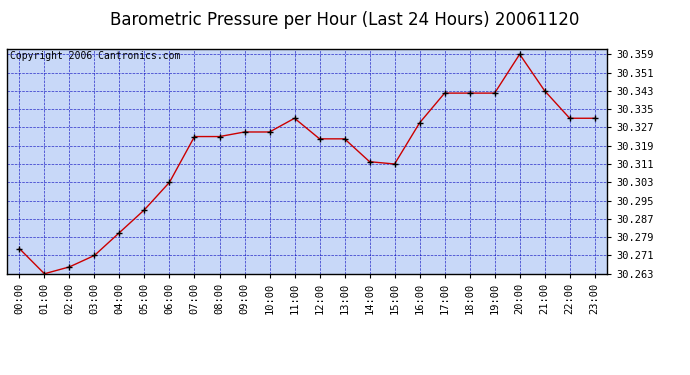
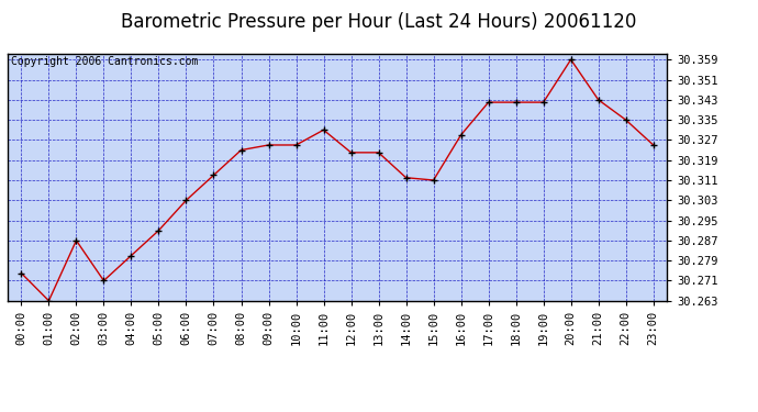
02:00: 30.266 -> 30.287
07:00: 30.323 -> 30.313
22:00: 30.331 -> 30.335
23:00: 30.331 -> 30.325
